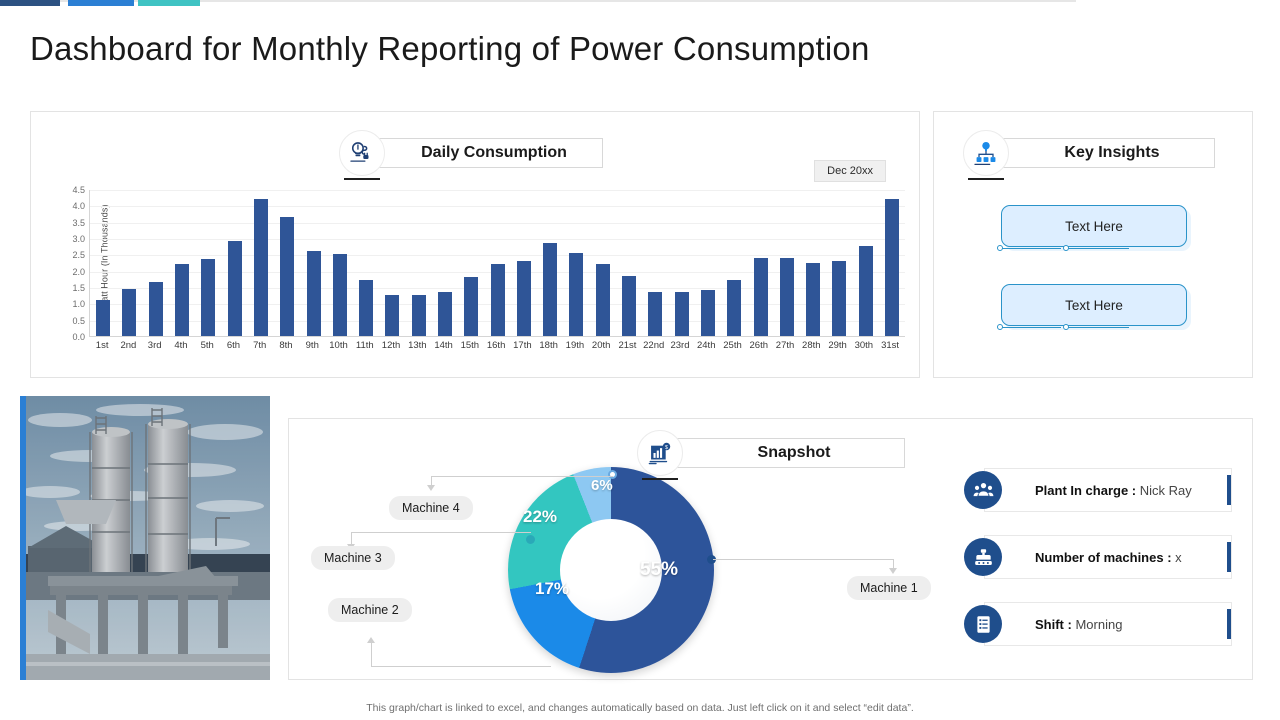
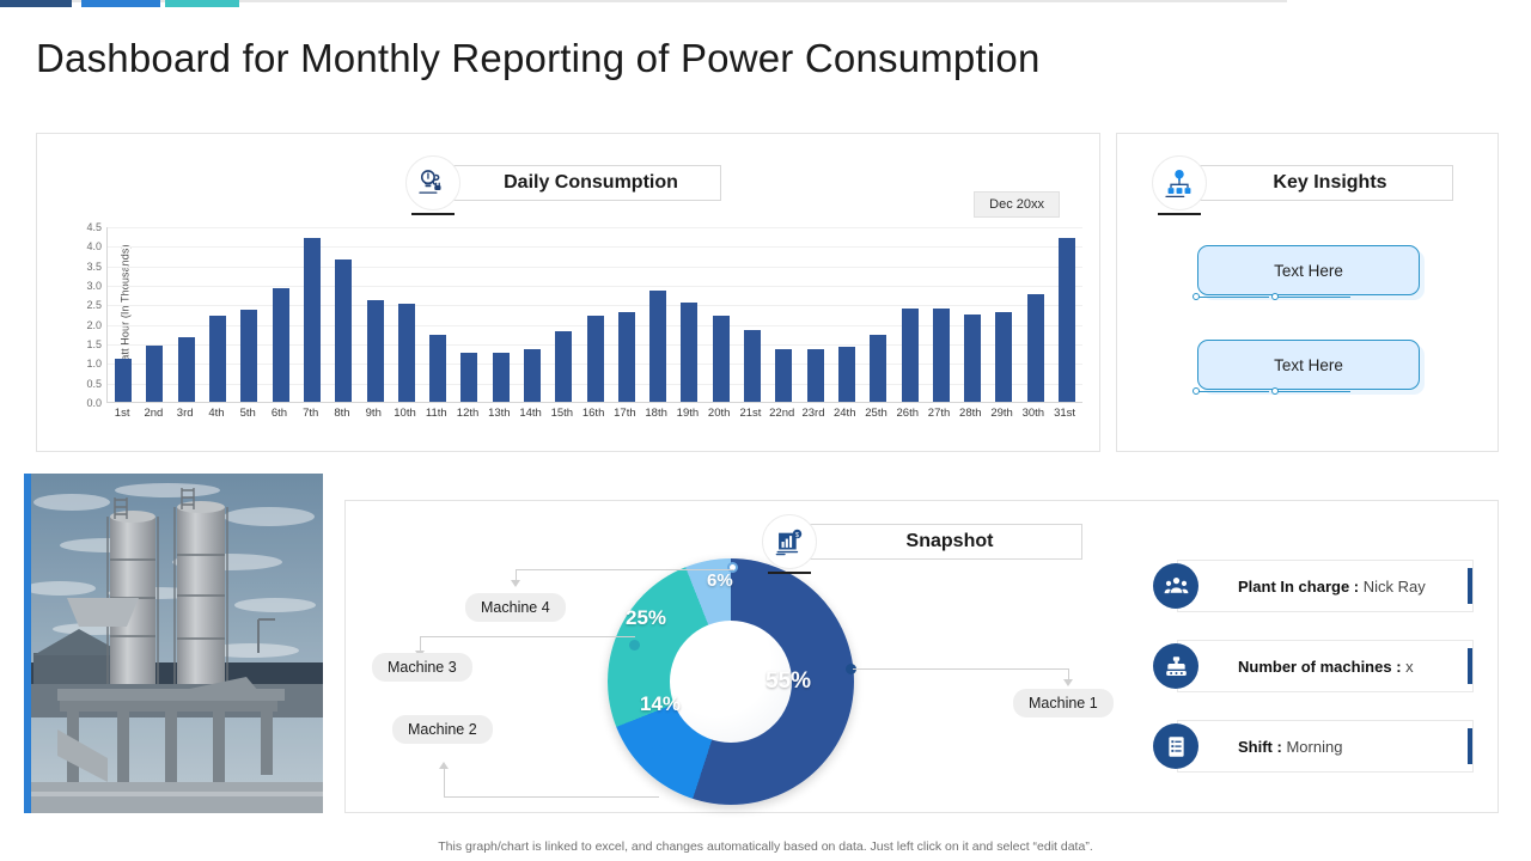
Snapshot/Machine 2: 17% -> 14%
Snapshot/Machine 3: 22% -> 25%
